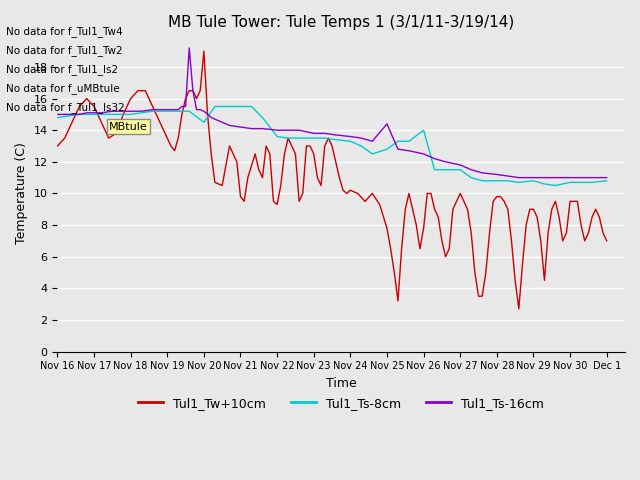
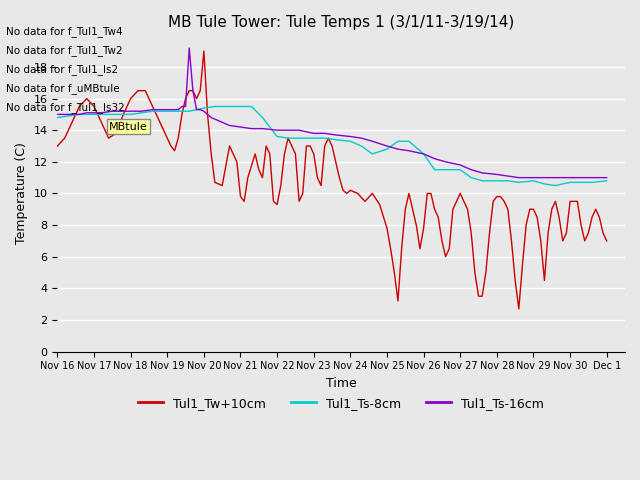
Tul1_Ts-8cm/Nov 20: 14.5 -> 15.4
Tul1_Ts-16cm/Nov 25: 14.4 -> 13.0
Tul1_Ts-8cm/Nov 26: 14.0 -> 12.5
